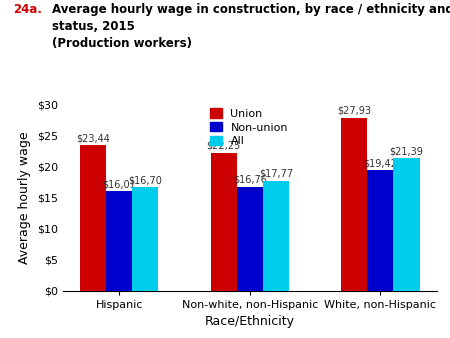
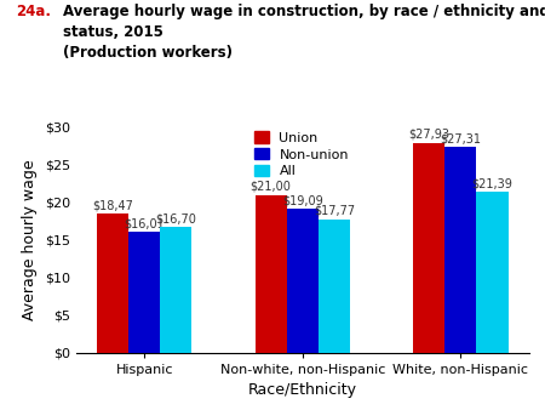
Union/Hispanic: $23,44 -> $18,47
Union/Non-white, non-Hispanic: $22.2 -> $21.0
Non-union/Non-white, non-Hispanic: $16,76 -> $19,09
Non-union/White, non-Hispanic: $19,42 -> $27,31
